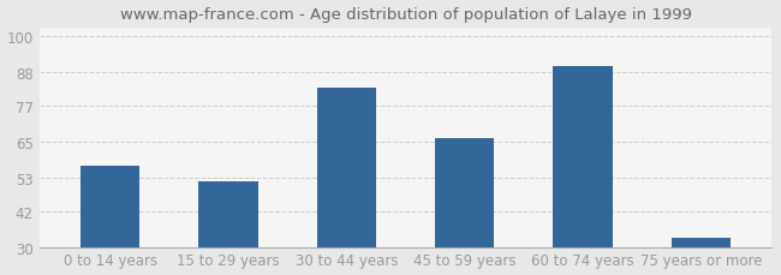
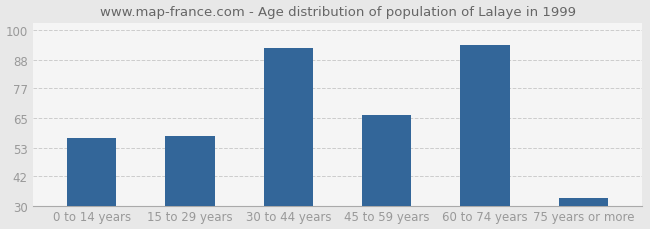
15 to 29 years: 52 -> 58
30 to 44 years: 83 -> 93
60 to 74 years: 90 -> 94
